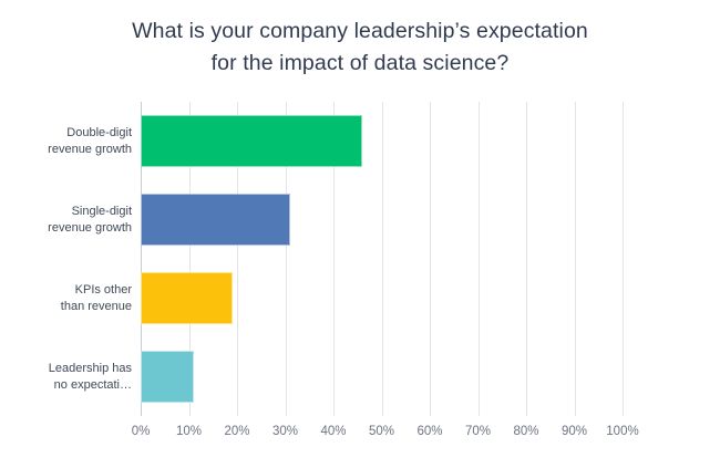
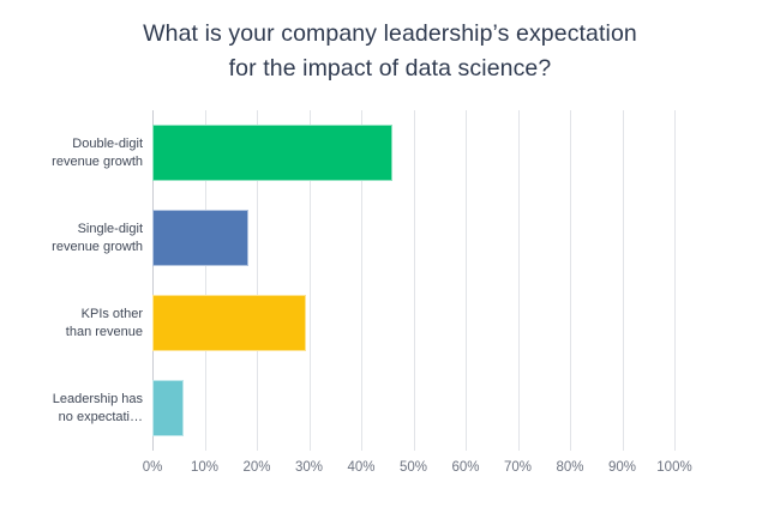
Single-digit revenue growth: 31% -> 18%
KPIs other than revenue: 19% -> 30%
Leadership has no expectati…: 11% -> 6%
